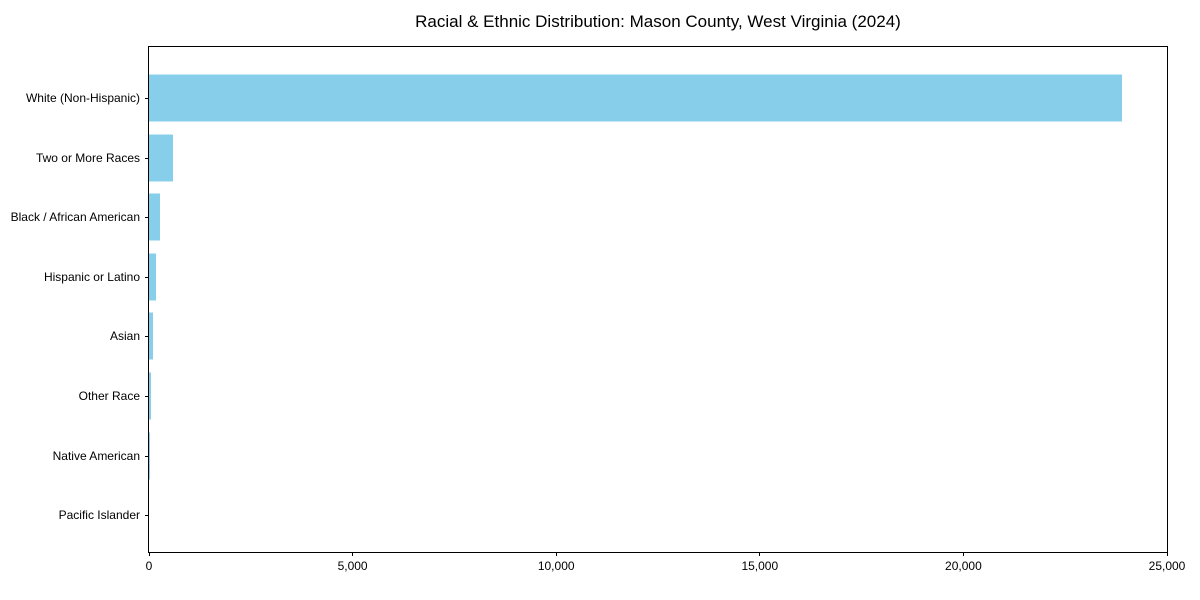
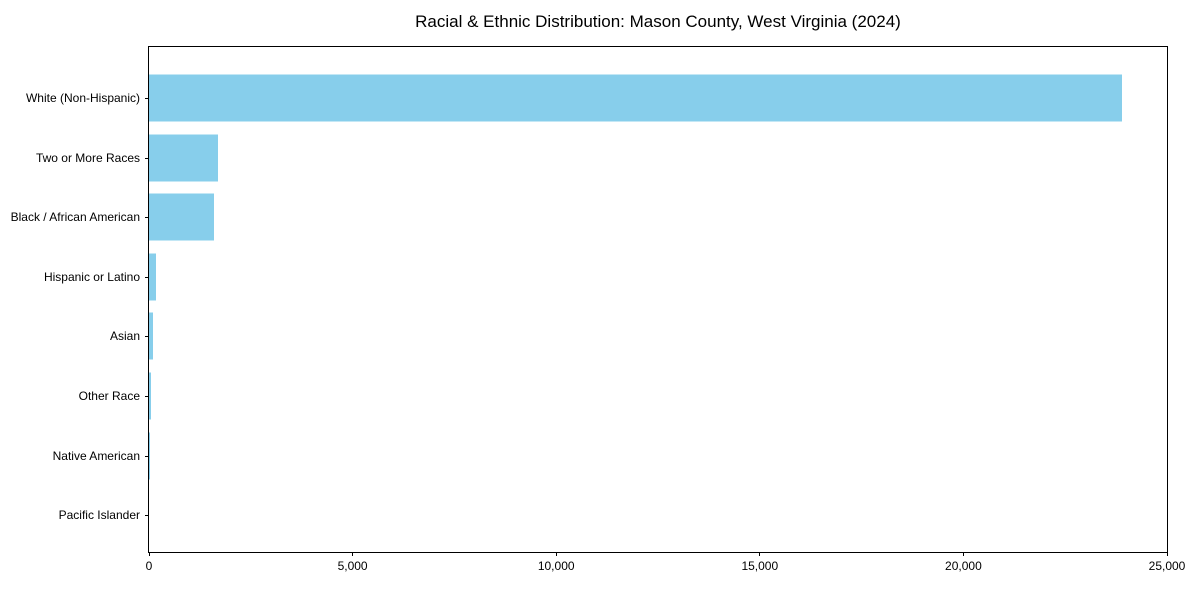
Two or More Races: 600 -> 1700
Black / African American: 300 -> 1600
